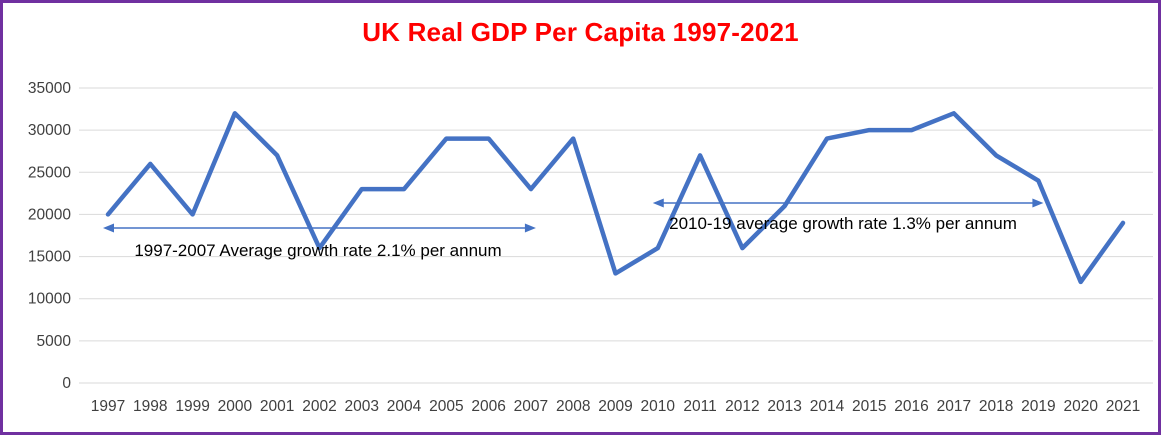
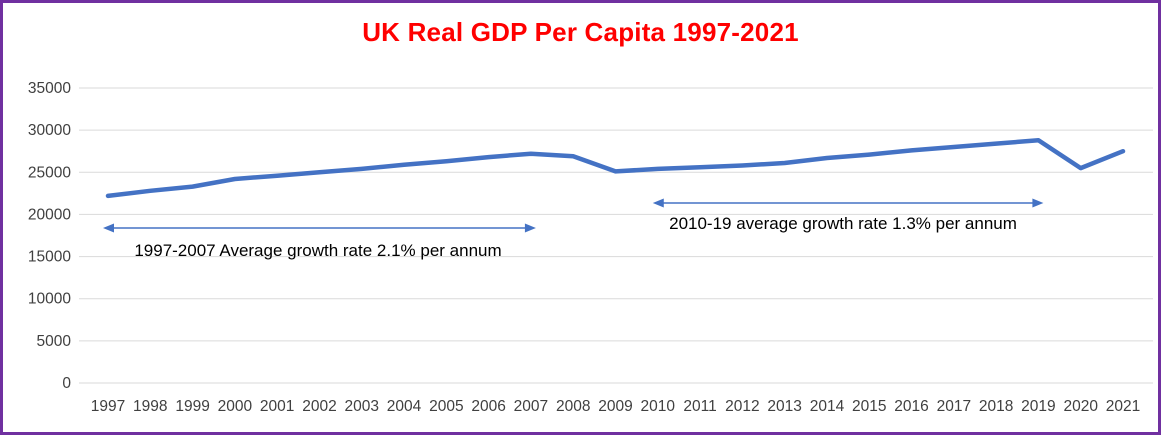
1997: 20000 -> 22000
1998: 26000 -> 23000
1999: 20000 -> 23000
2000: 32000 -> 24000
2001: 27000 -> 25000
2002: 16000 -> 25000
2003: 23000 -> 25000
2004: 23000 -> 26000
2005: 29000 -> 26000
2006: 29000 -> 27000
2007: 23000 -> 27000
2008: 29000 -> 27000
2009: 13000 -> 25000
2010: 16000 -> 25000
2011: 27000 -> 26000
2012: 16000 -> 26000
2013: 21000 -> 26000
2014: 29000 -> 27000
2015: 30000 -> 27000
2016: 30000 -> 28000
2017: 32000 -> 28000
2018: 27000 -> 28000
2019: 24000 -> 29000
2020: 12000 -> 26000
2021: 19000 -> 28000
